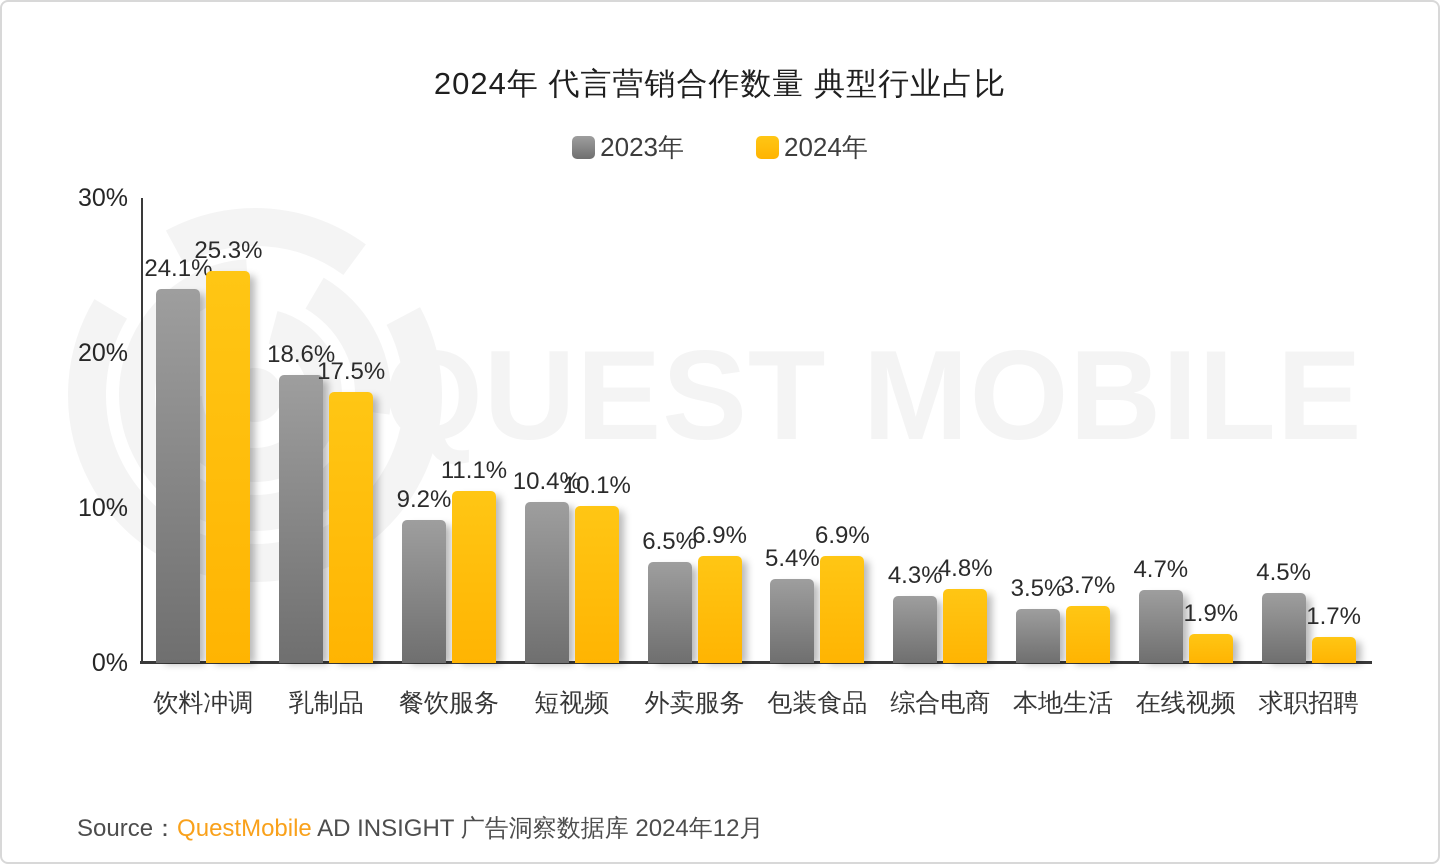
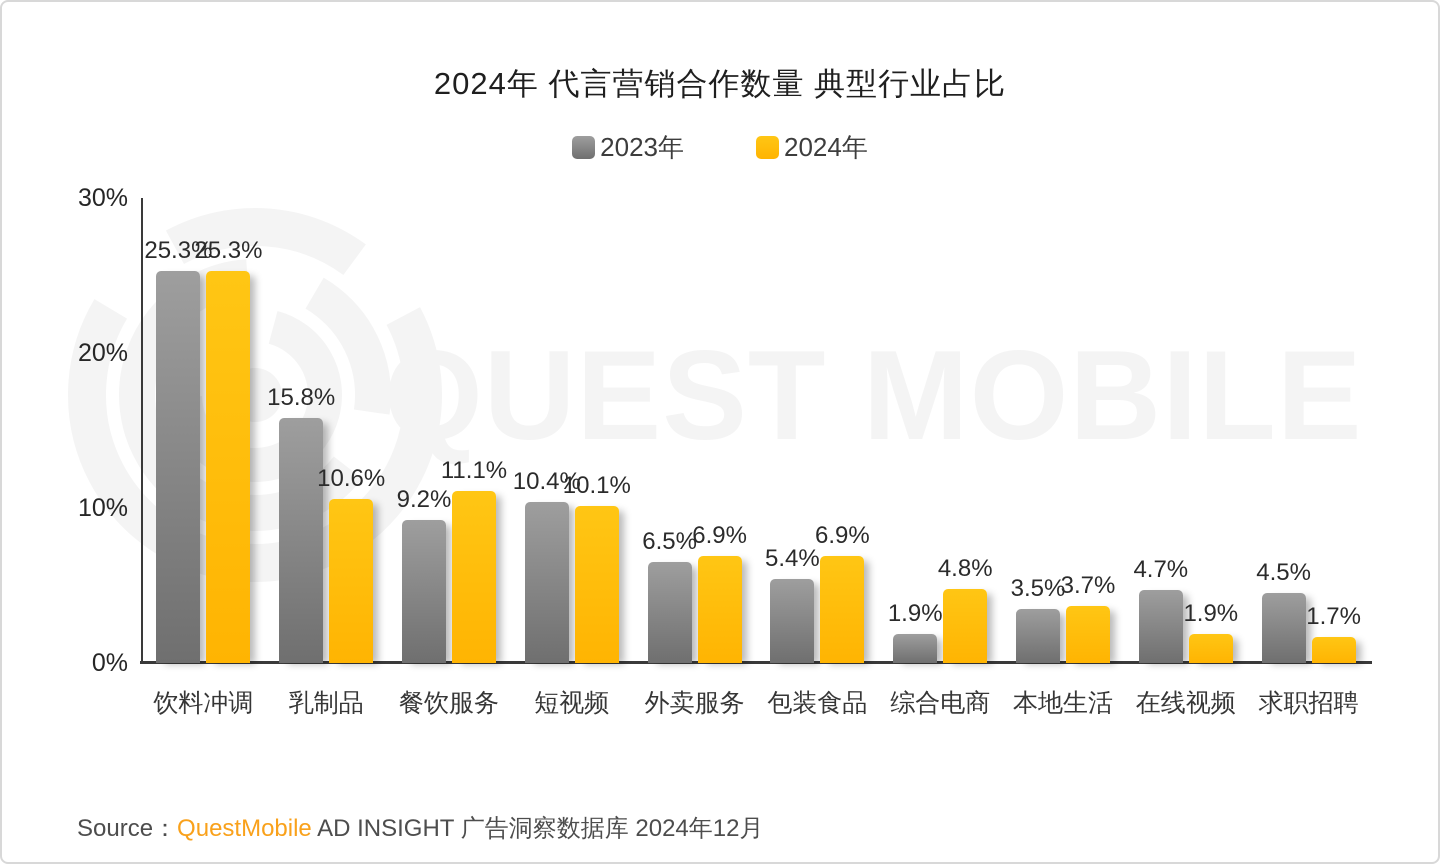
2023年/饮料冲调: 24.1% -> 25.3%
2023年/乳制品: 18.6% -> 15.8%
2024年/乳制品: 17.5% -> 10.6%
2023年/综合电商: 4.3% -> 1.9%
